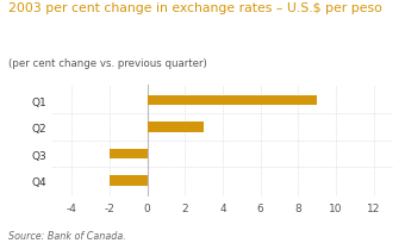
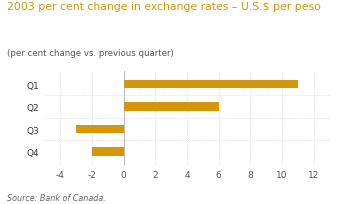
Q1: 9 -> 11
Q2: 3 -> 6
Q3: -2 -> -3
